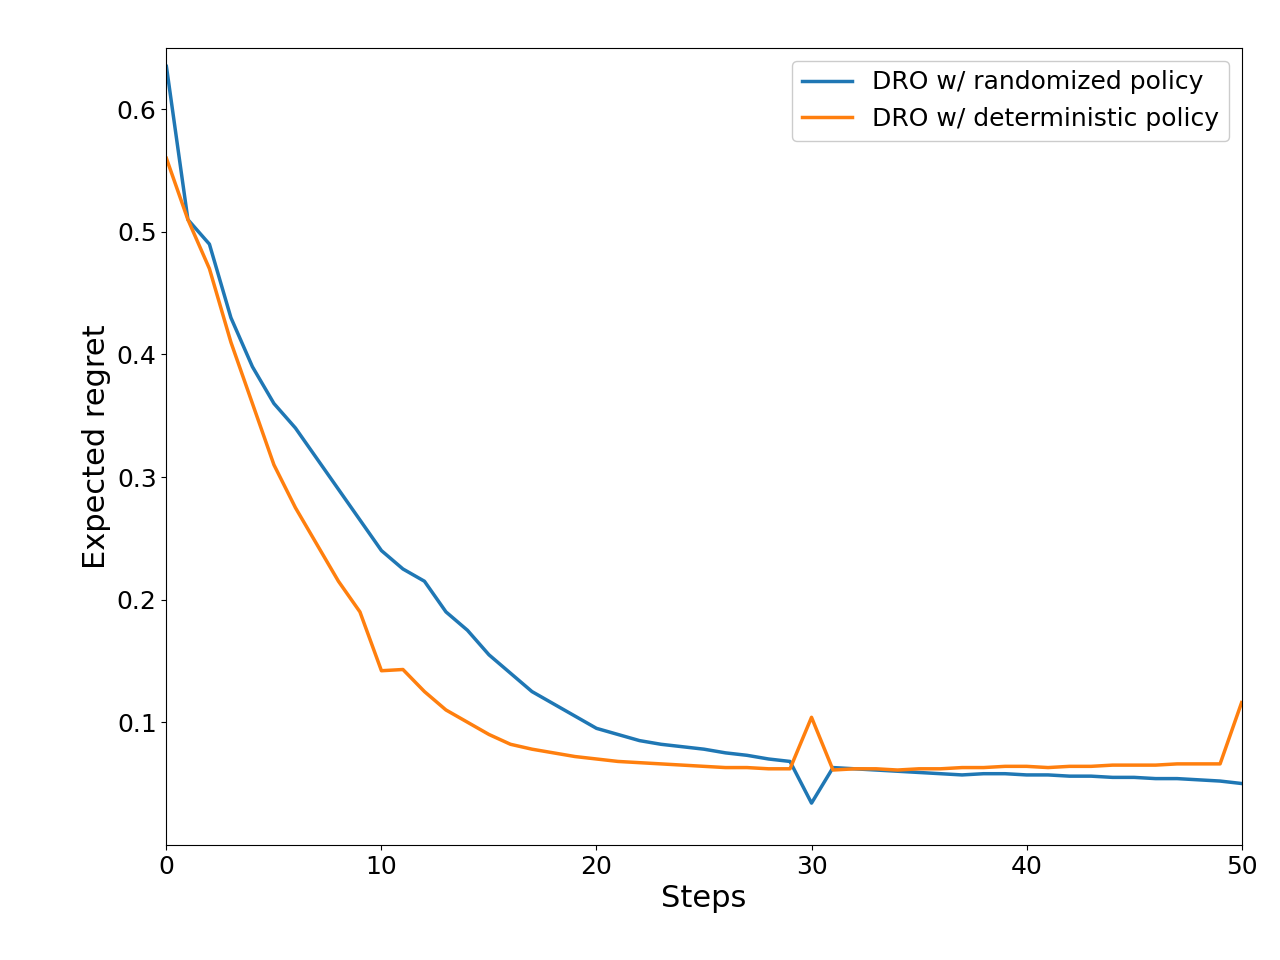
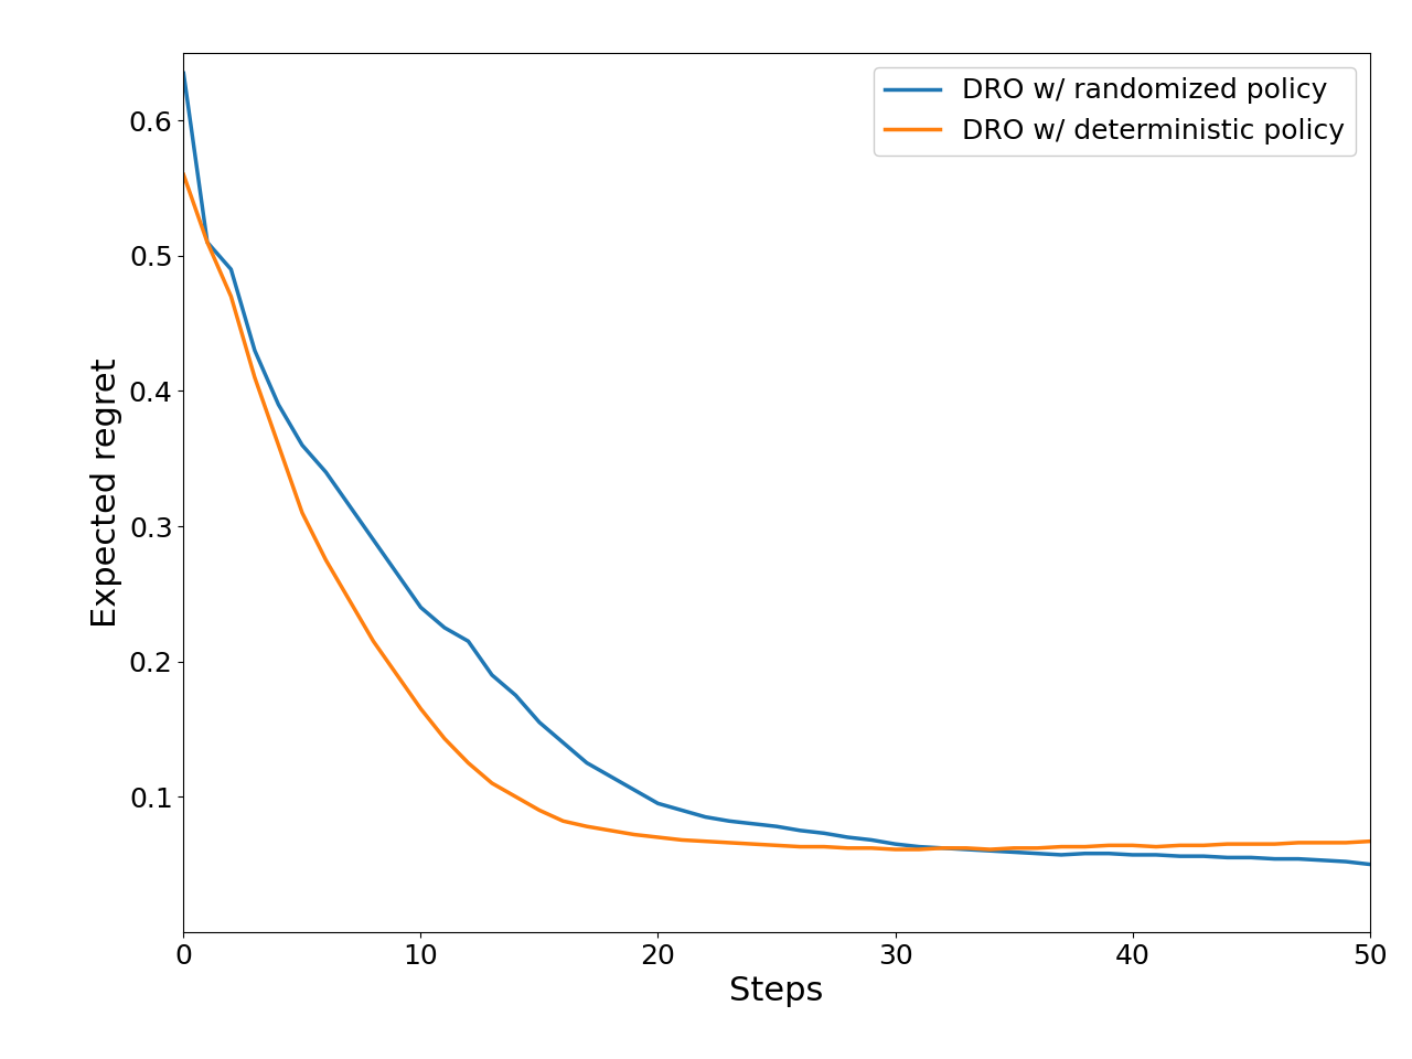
DRO w/ deterministic policy/10: 0.142 -> 0.165
DRO w/ randomized policy/30: 0.034 -> 0.065
DRO w/ deterministic policy/30: 0.104 -> 0.061
DRO w/ deterministic policy/50: 0.116 -> 0.067
